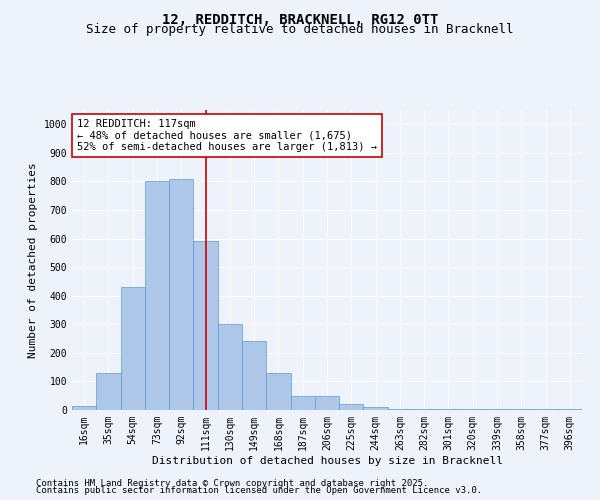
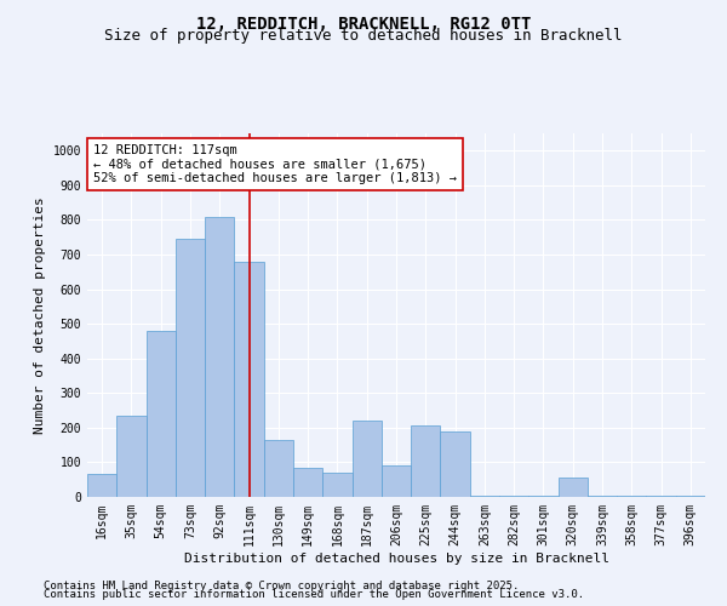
16sqm: 15 -> 65
35sqm: 130 -> 235
54sqm: 430 -> 480
73sqm: 800 -> 745
111sqm: 590 -> 680
130sqm: 300 -> 165
149sqm: 240 -> 85
168sqm: 130 -> 70
187sqm: 50 -> 220
206sqm: 50 -> 90
225sqm: 20 -> 205
244sqm: 10 -> 190
320sqm: 3 -> 55
